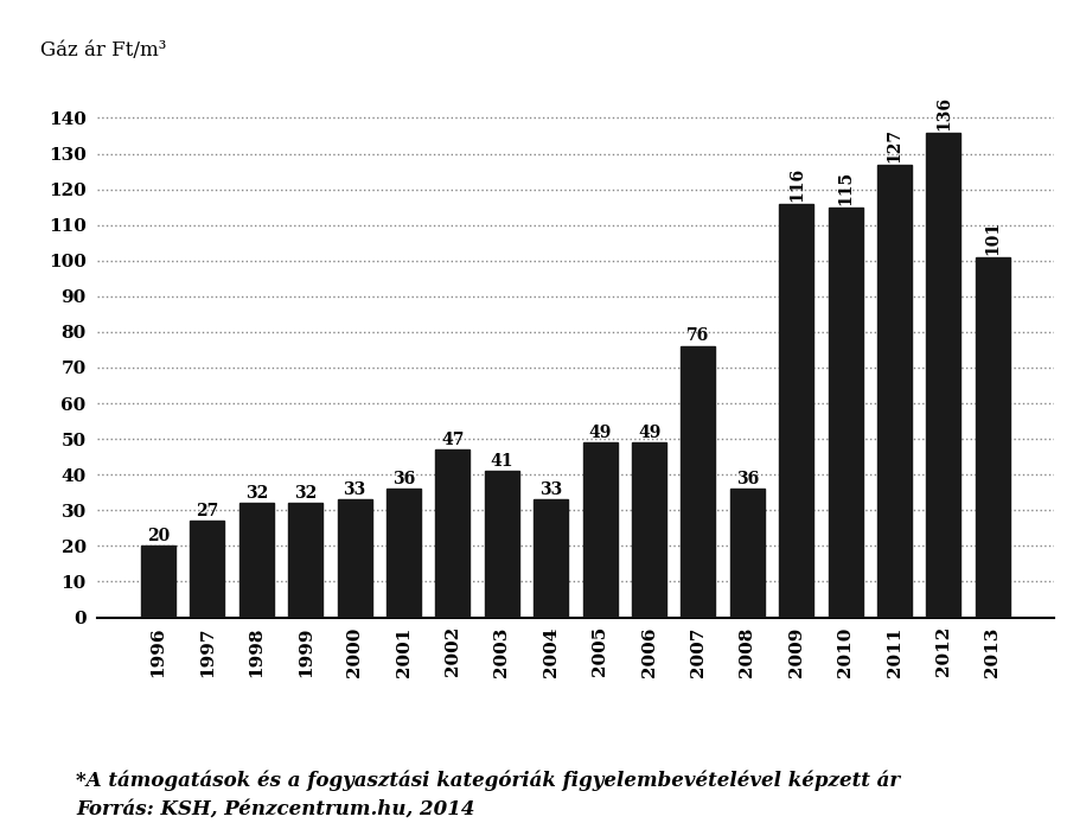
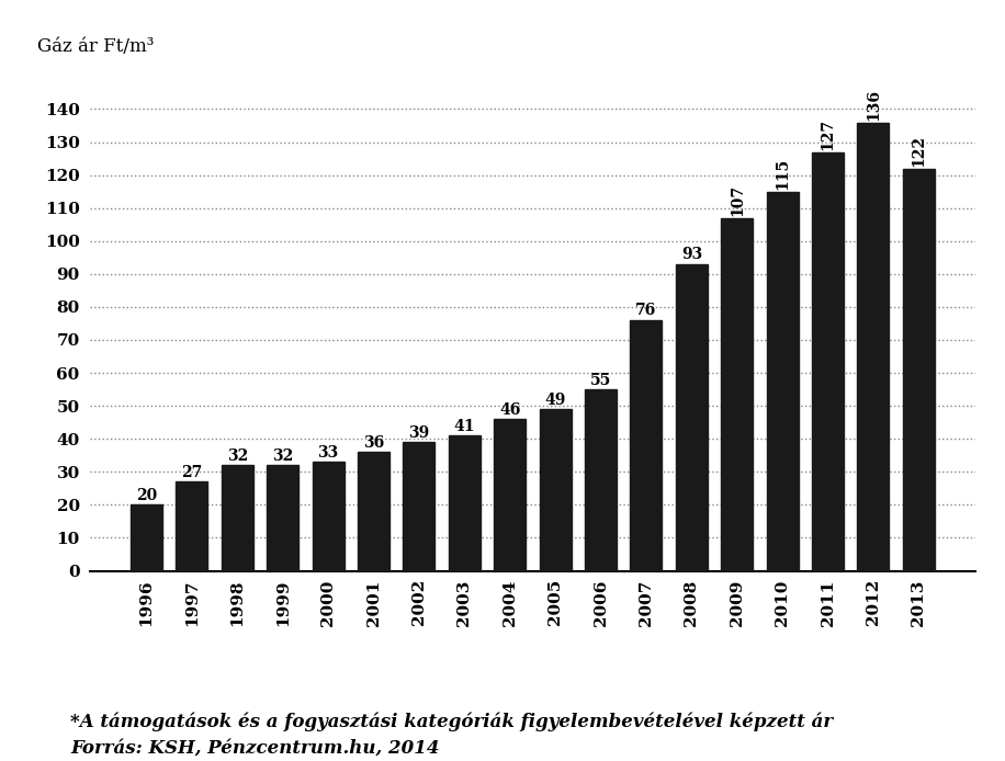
2002: 47 -> 39
2004: 33 -> 46
2006: 49 -> 55
2008: 36 -> 93
2009: 116 -> 107
2013: 101 -> 122
